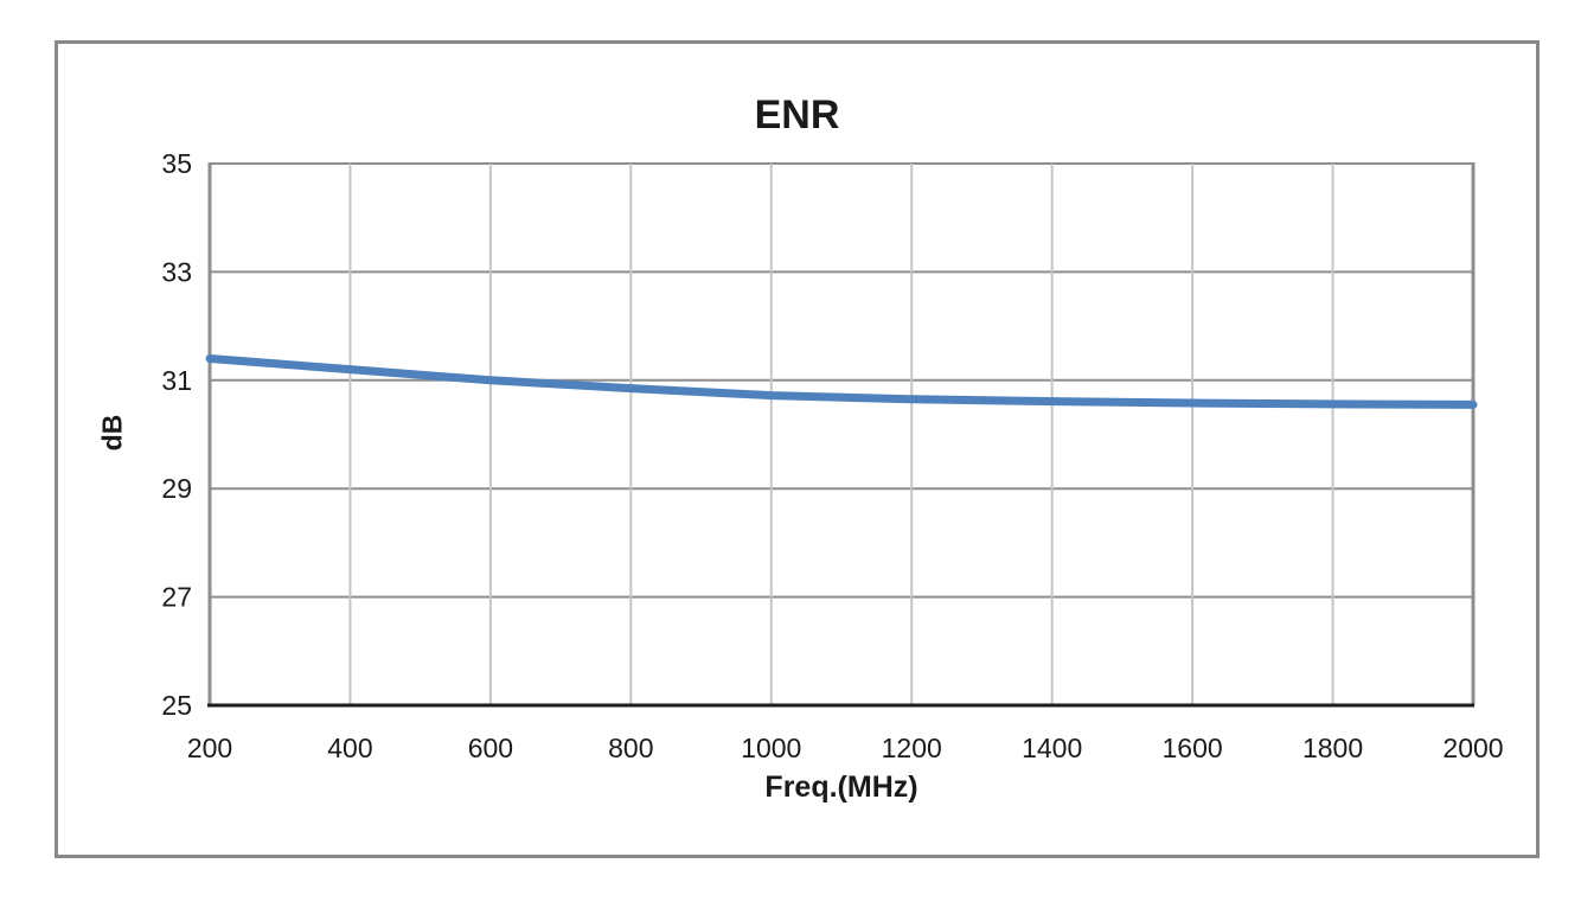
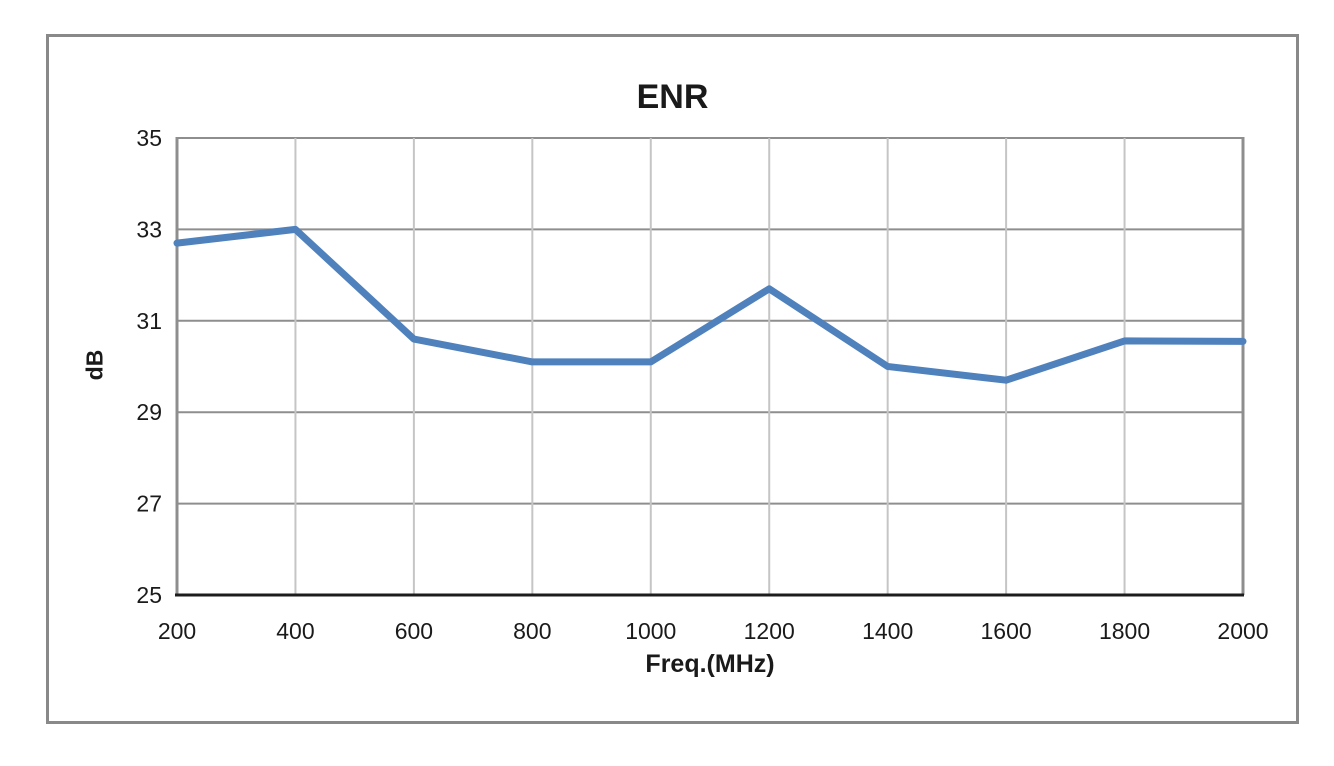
200: 31.4 -> 32.7
400: 31.2 -> 33.0
600: 31.0 -> 30.6
800: 30.9 -> 30.1
1000: 30.7 -> 30.1
1200: 30.6 -> 31.7
1400: 30.6 -> 30.0
1600: 30.6 -> 29.7
